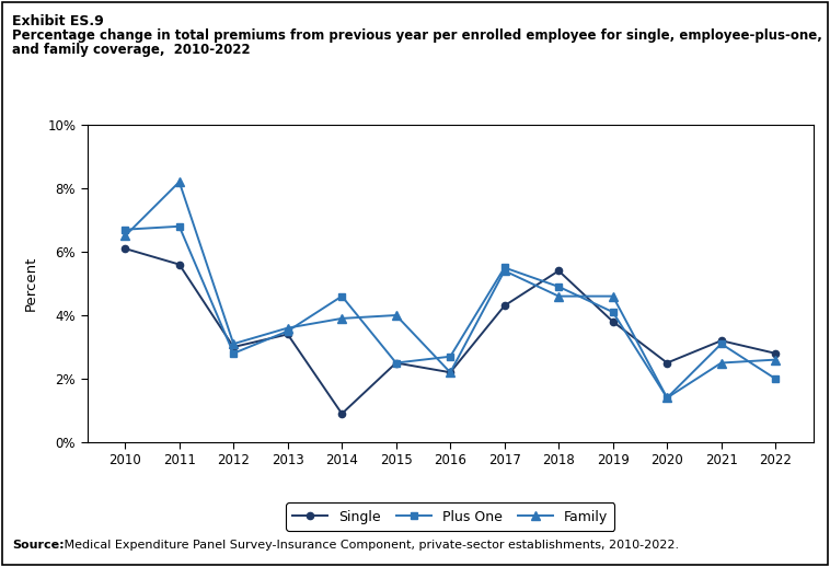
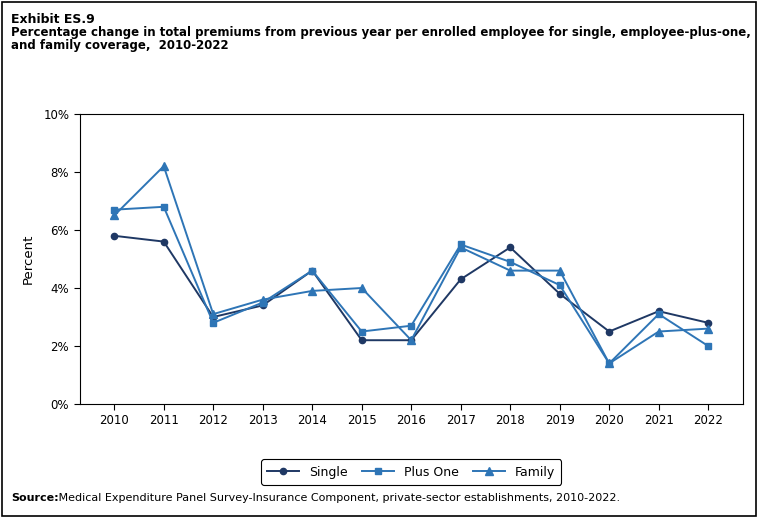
Single/2010: 6.1% -> 5.8%
Single/2014: 0.9% -> 4.6%
Single/2015: 2.5% -> 2.2%
